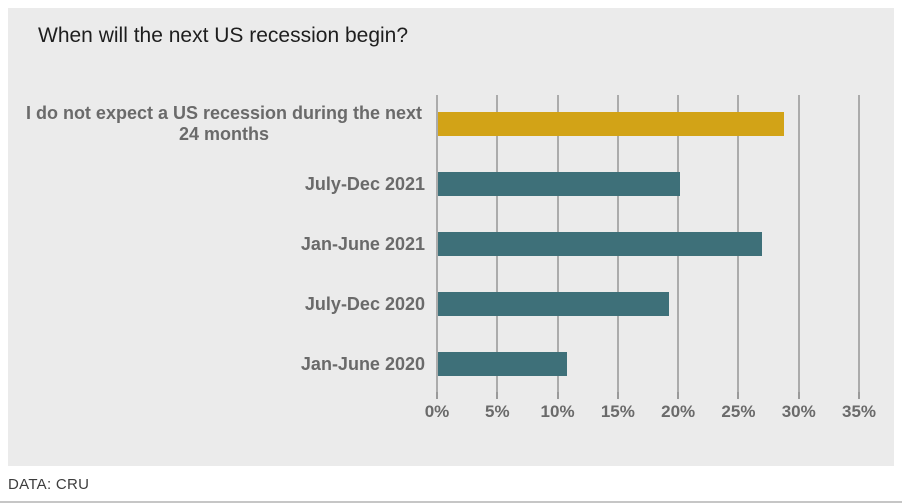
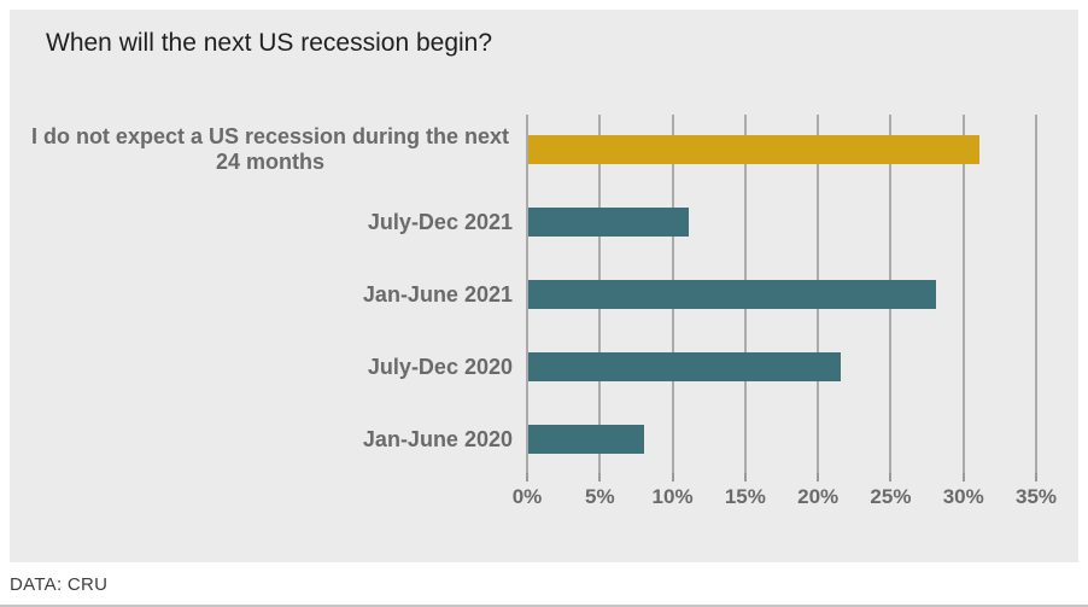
I do not expect a US recession during the next 24 months: 28.7% -> 31.0%
July-Dec 2021: 20.1% -> 11.0%
Jan-June 2021: 26.9% -> 28.0%
July-Dec 2020: 19.2% -> 21.5%
Jan-June 2020: 10.7% -> 8.0%
